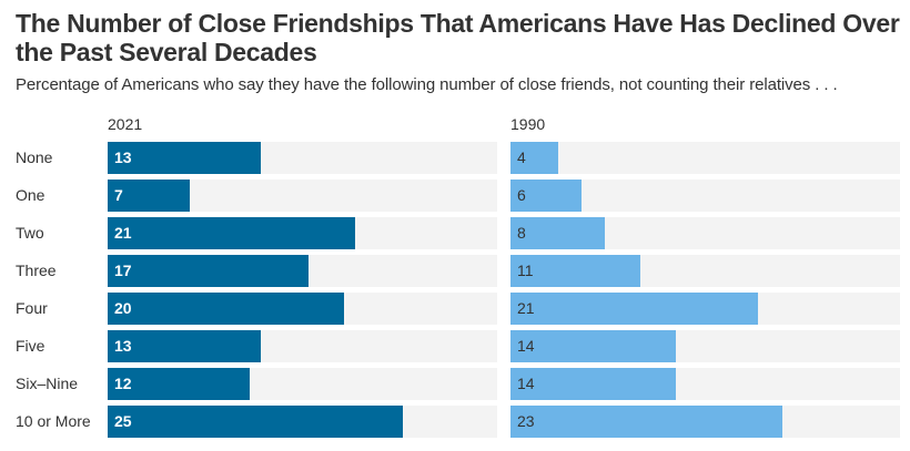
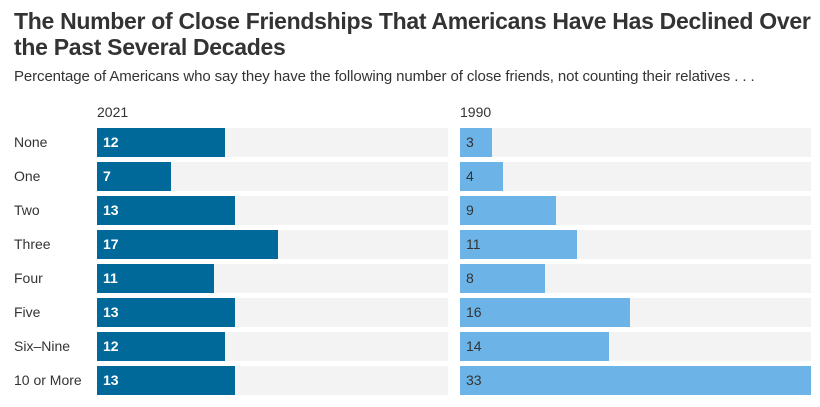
2021/None: 13 -> 12
1990/None: 4 -> 3
1990/One: 6 -> 4
2021/Two: 21 -> 13
1990/Two: 8 -> 9
2021/Four: 20 -> 11
1990/Four: 21 -> 8
1990/Five: 14 -> 16
2021/10 or More: 25 -> 13
1990/10 or More: 23 -> 33
